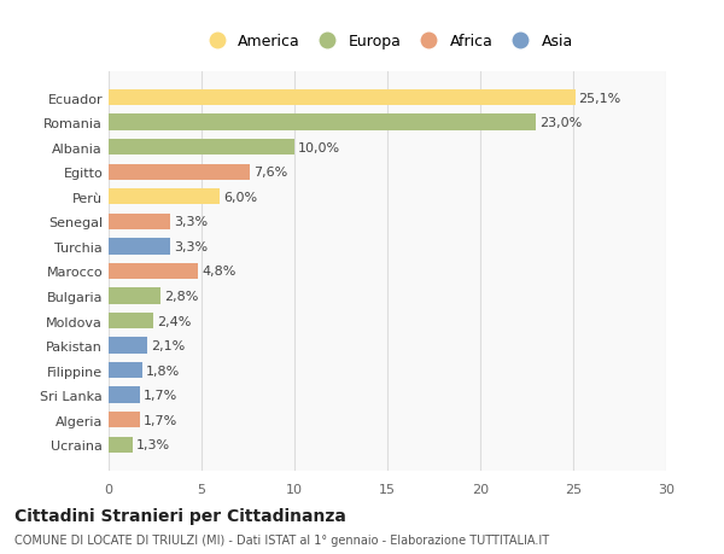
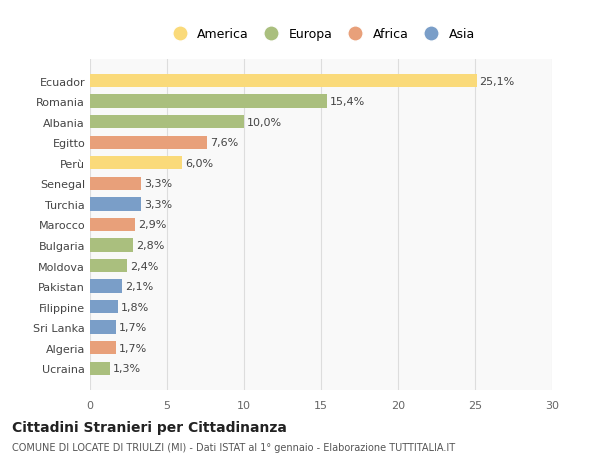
Romania: 23,0% -> 15,4%
Marocco: 4,8% -> 2,9%
